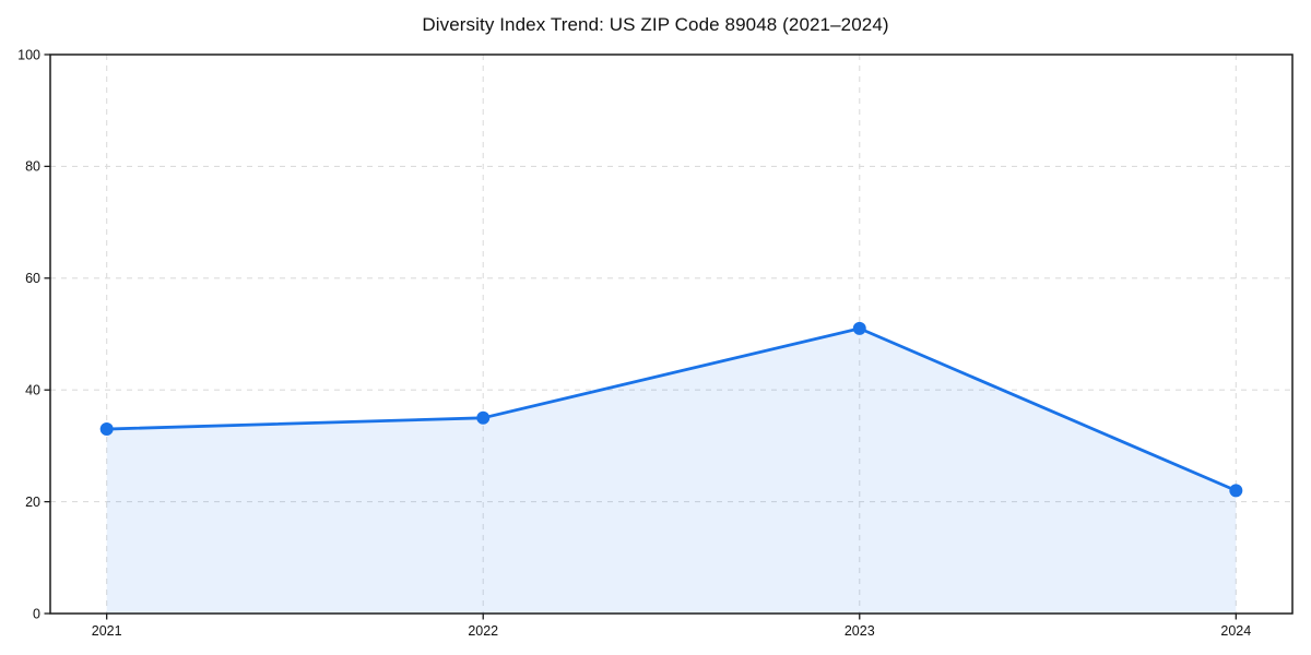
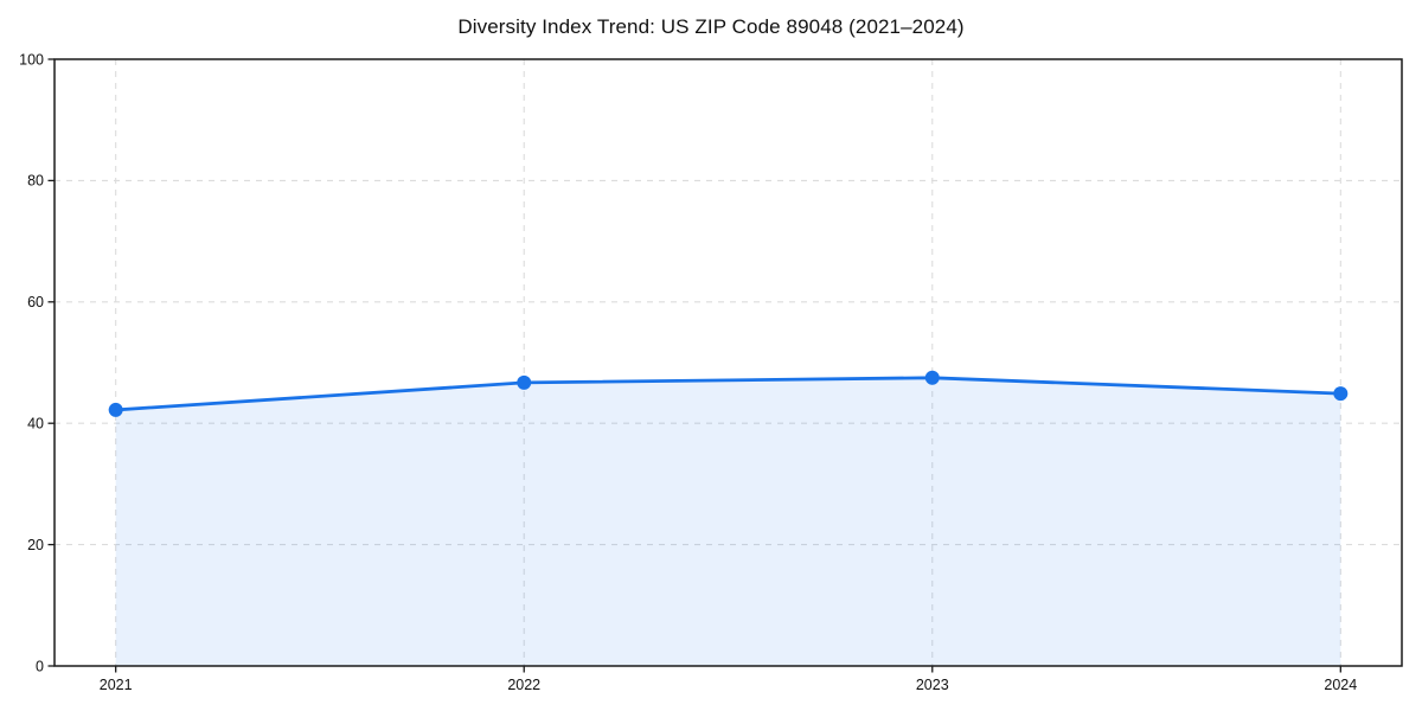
2021: 33 -> 42
2022: 35 -> 47
2023: 51 -> 48
2024: 22 -> 45
